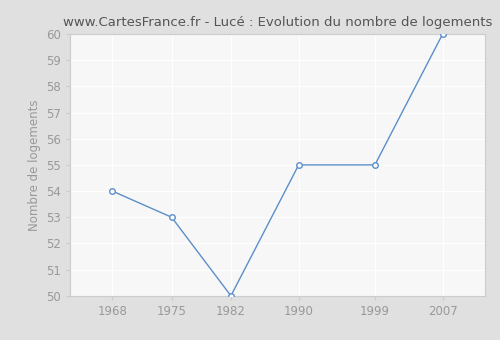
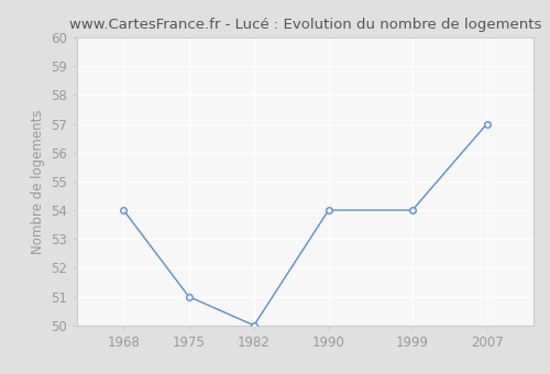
1975: 53 -> 51
1990: 55 -> 54
1999: 55 -> 54
2007: 60 -> 57
